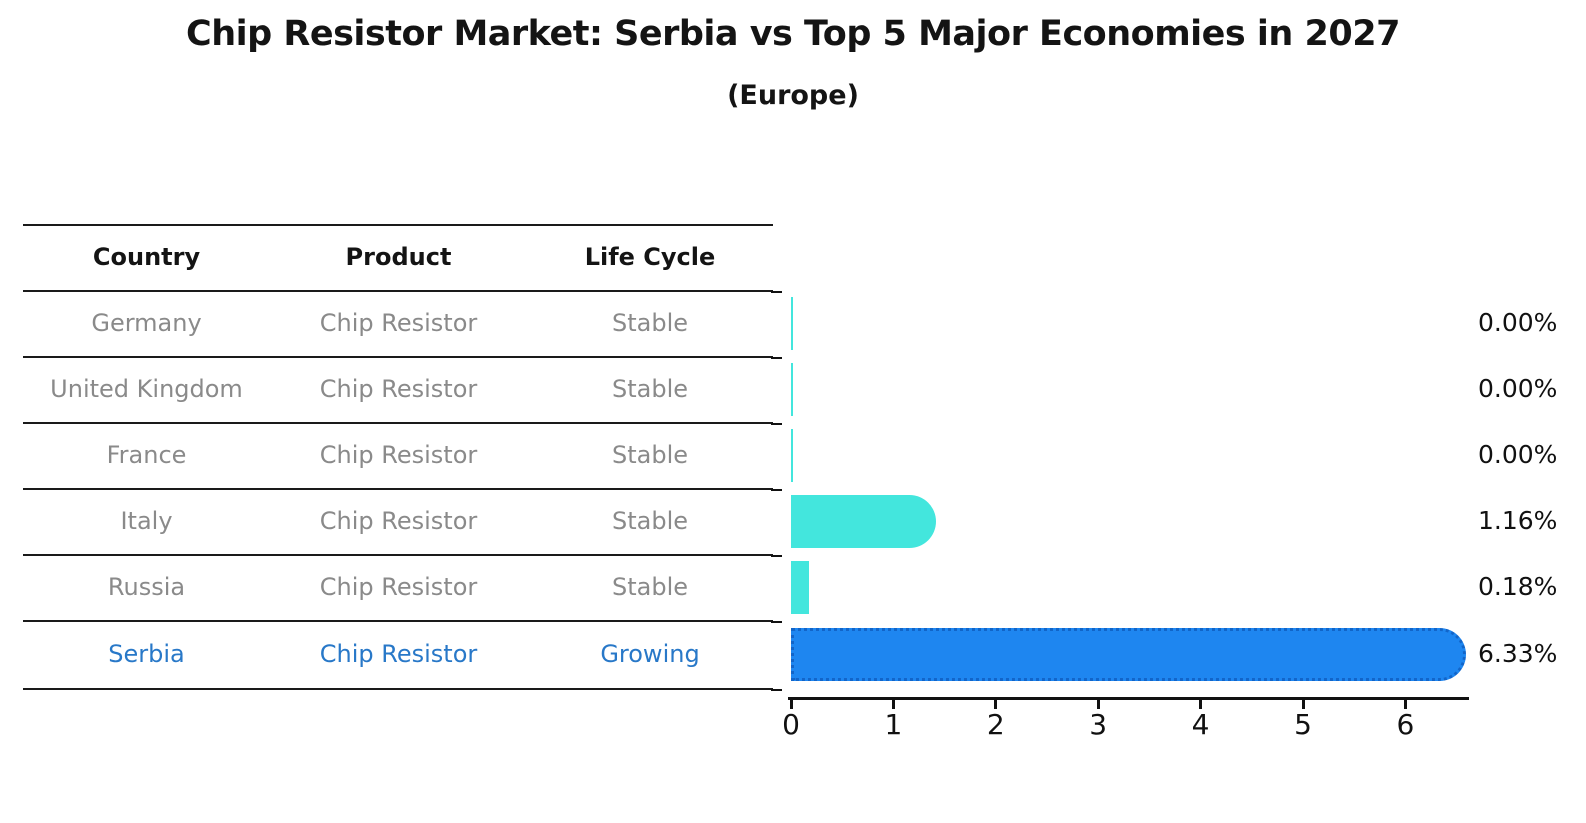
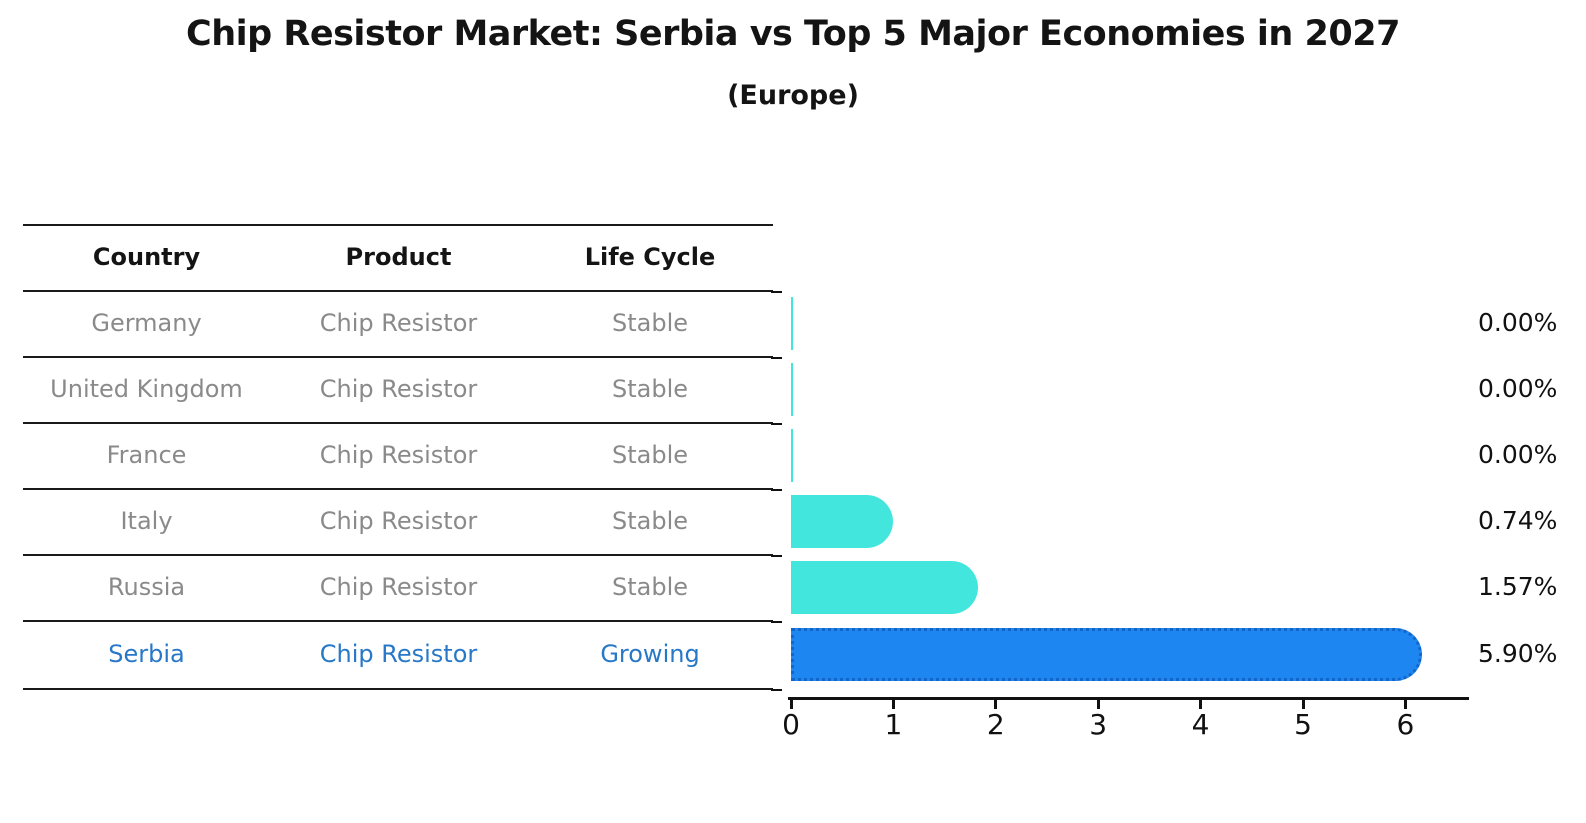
Italy: 1.16% -> 0.74%
Russia: 0.18% -> 1.57%
Serbia: 6.33% -> 5.90%
